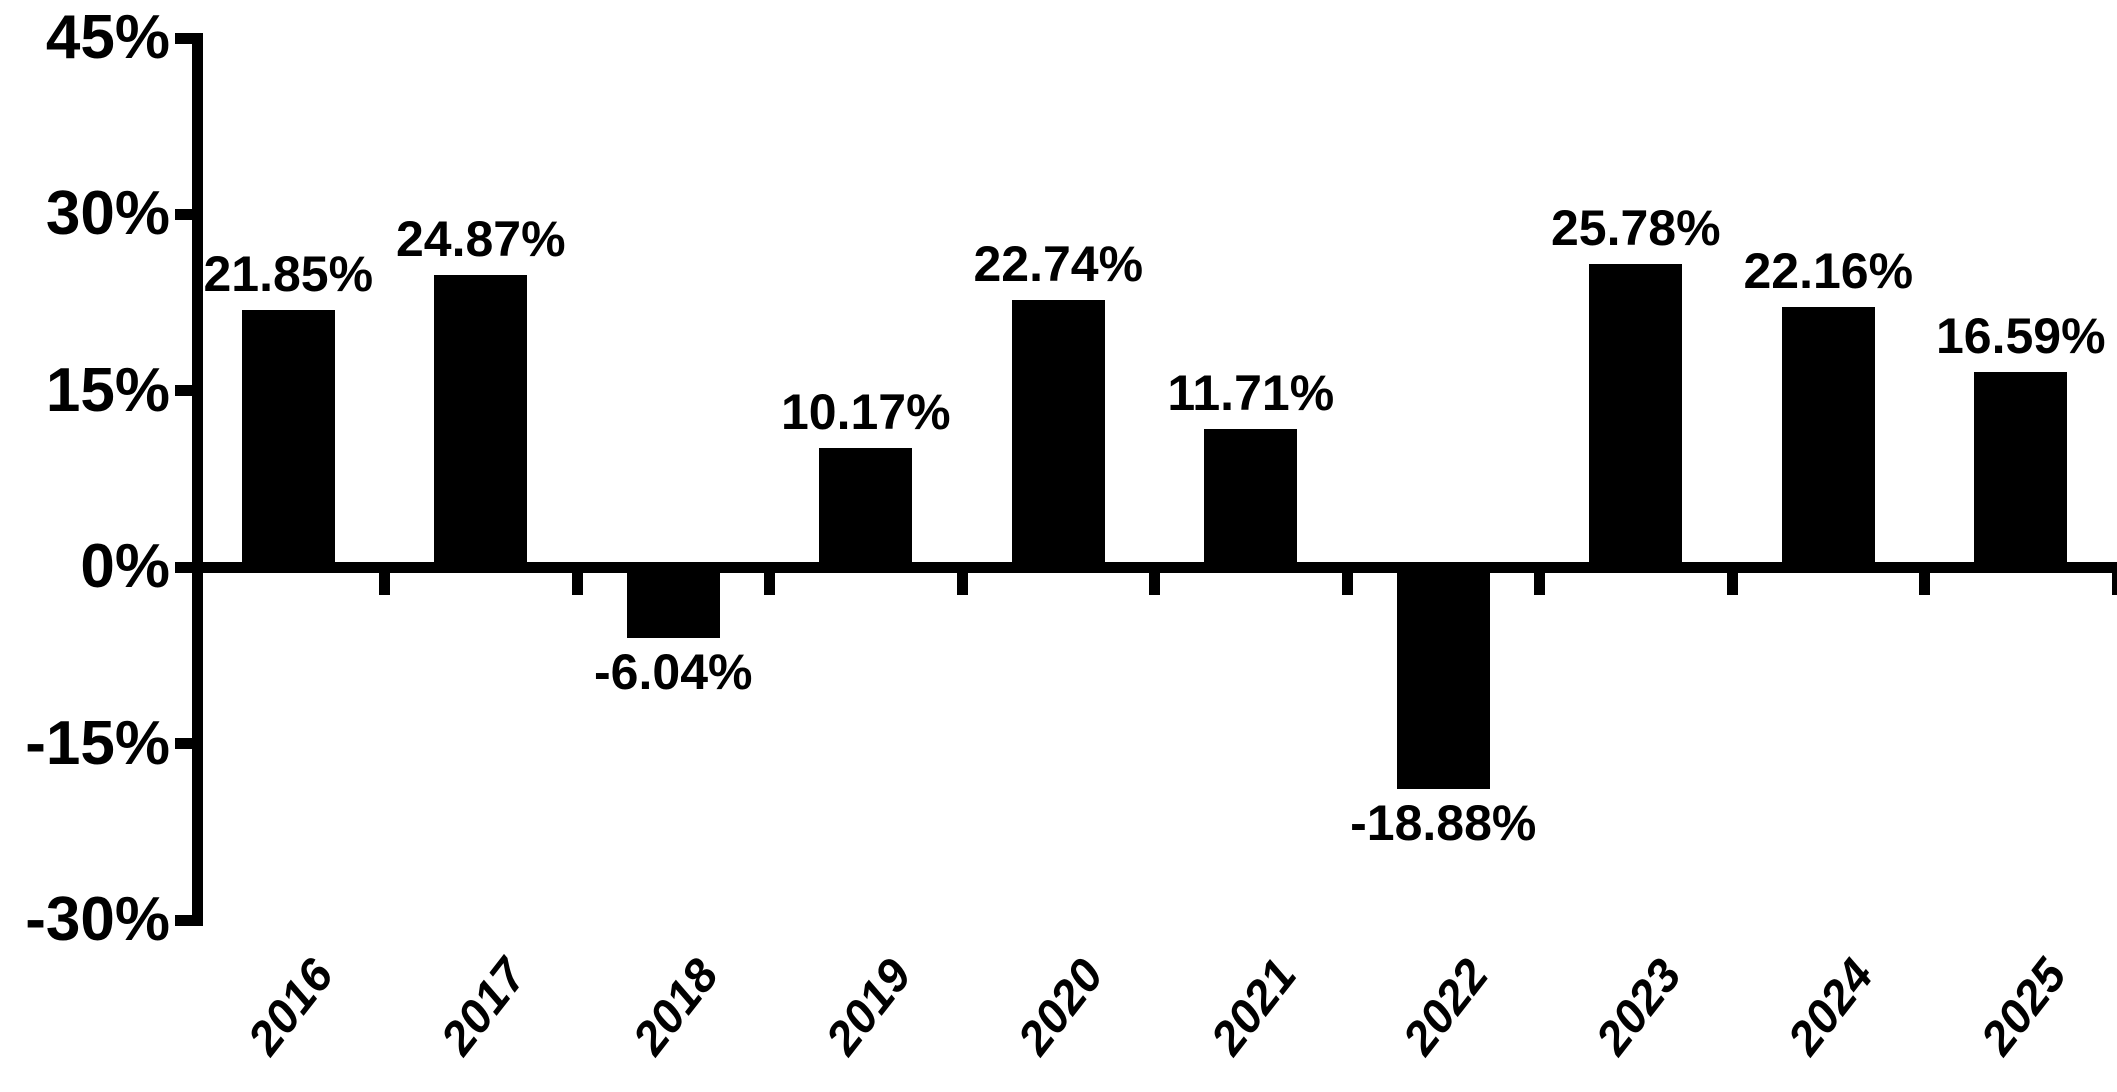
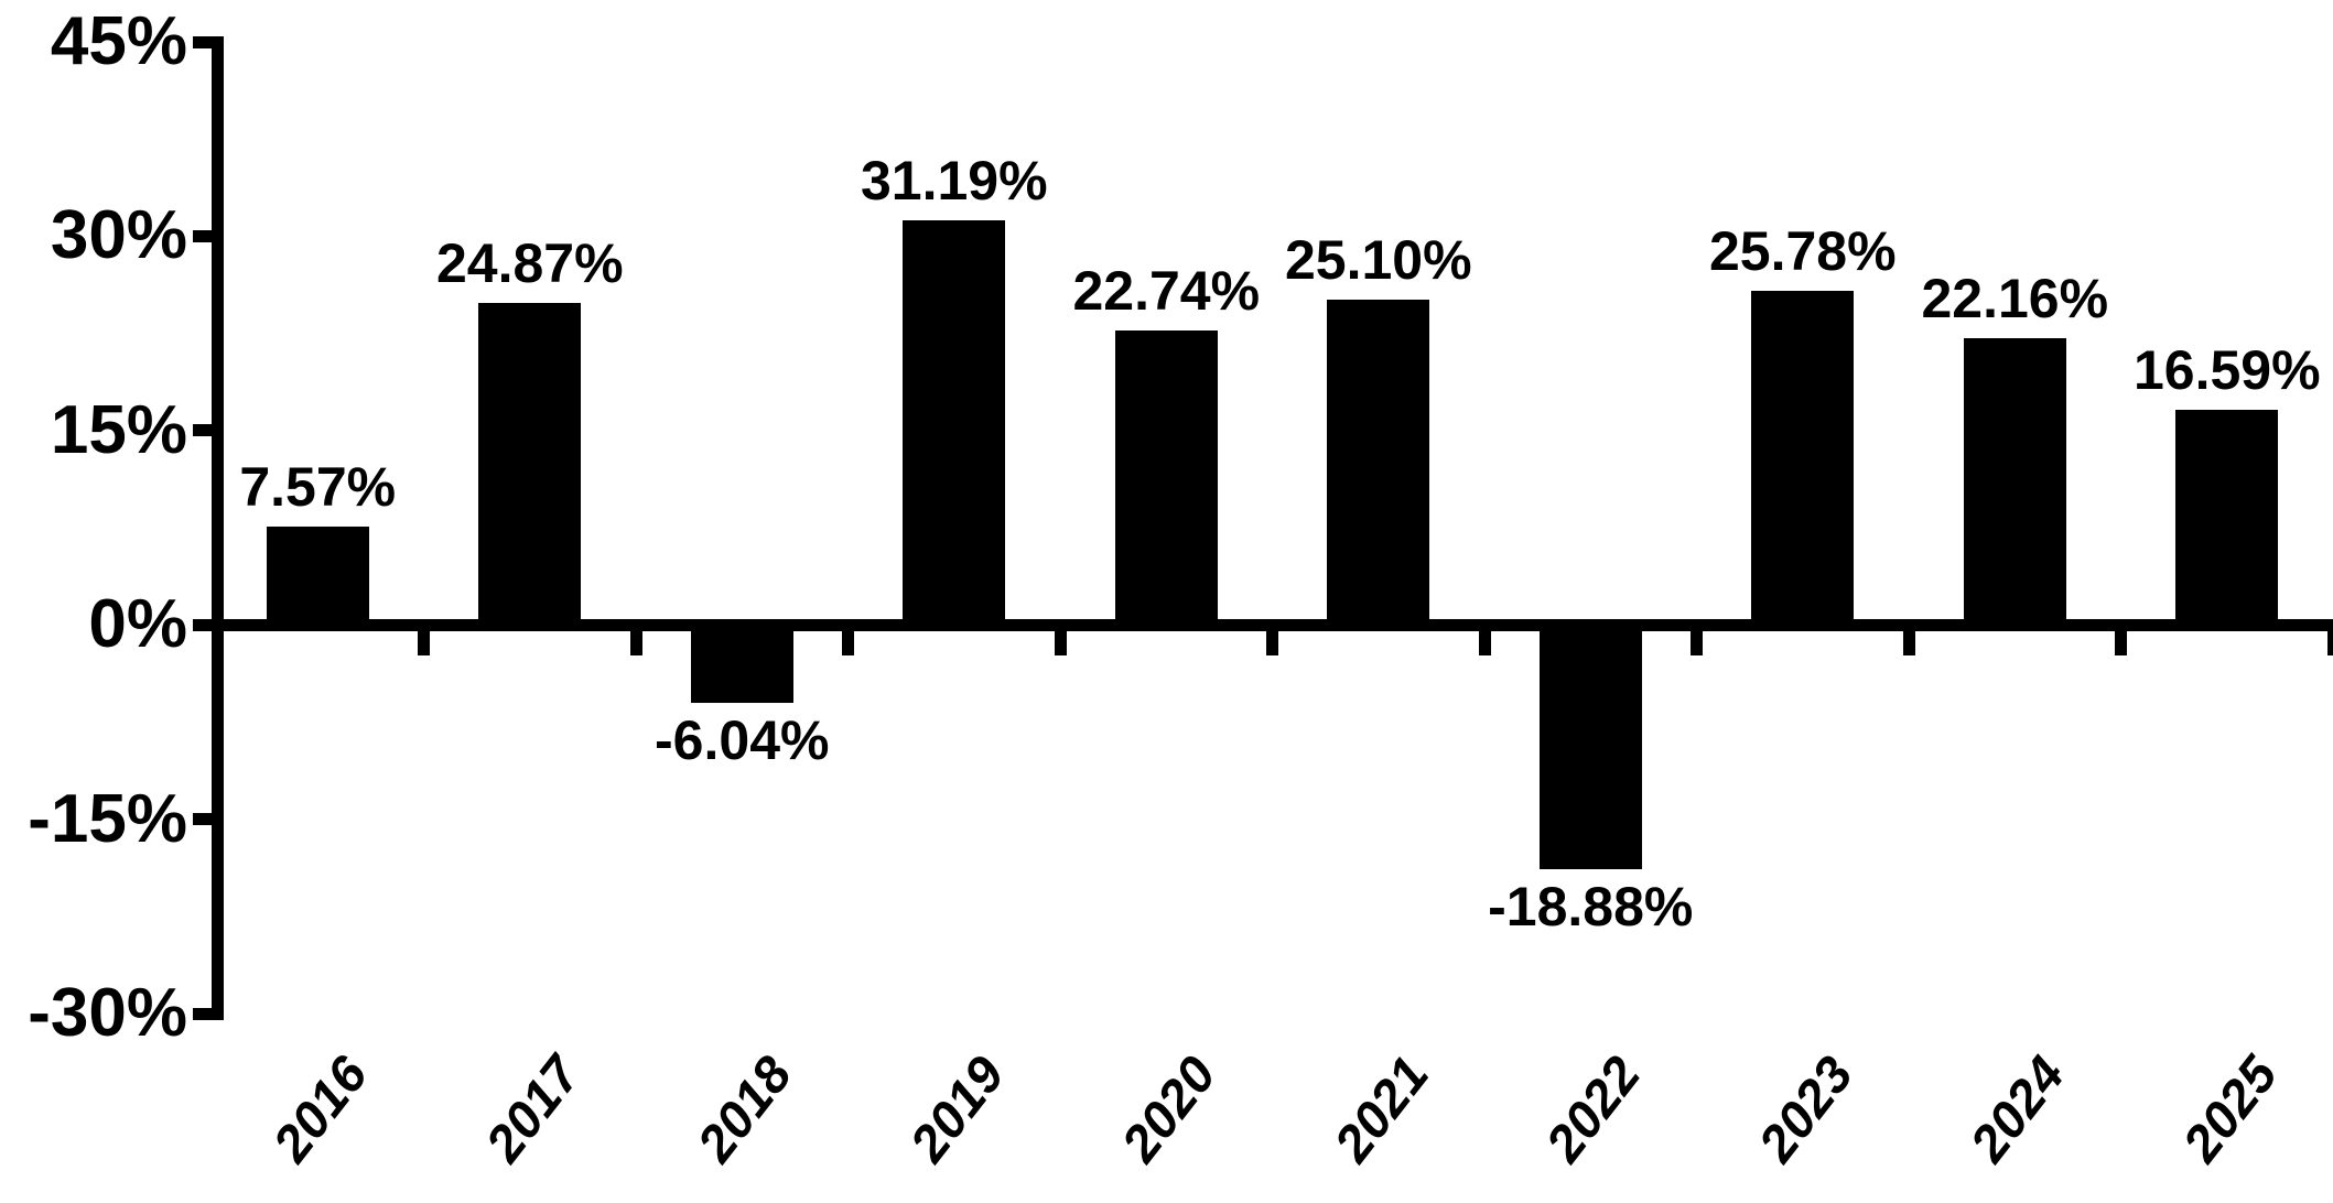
2016: 21.85% -> 7.57%
2019: 10.17% -> 31.19%
2021: 11.71% -> 25.10%
